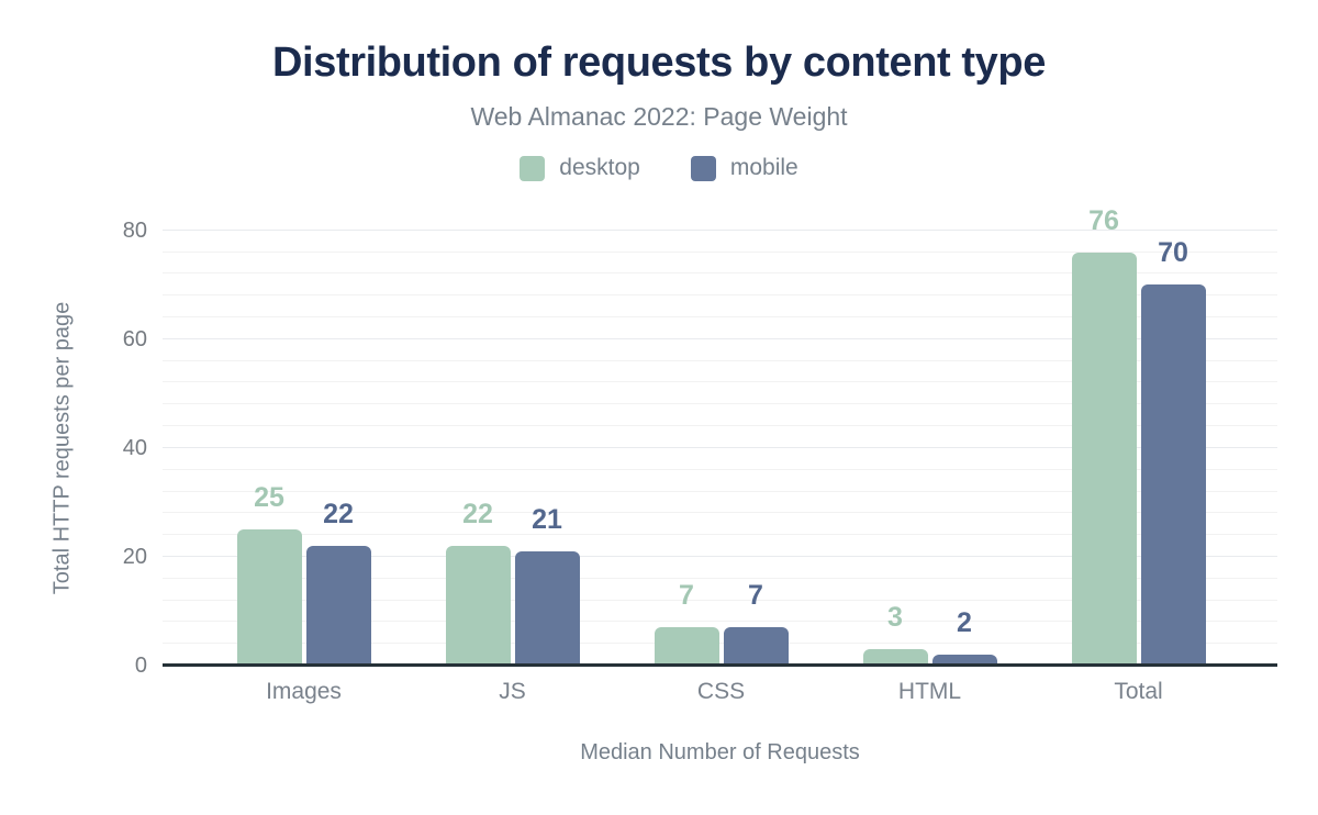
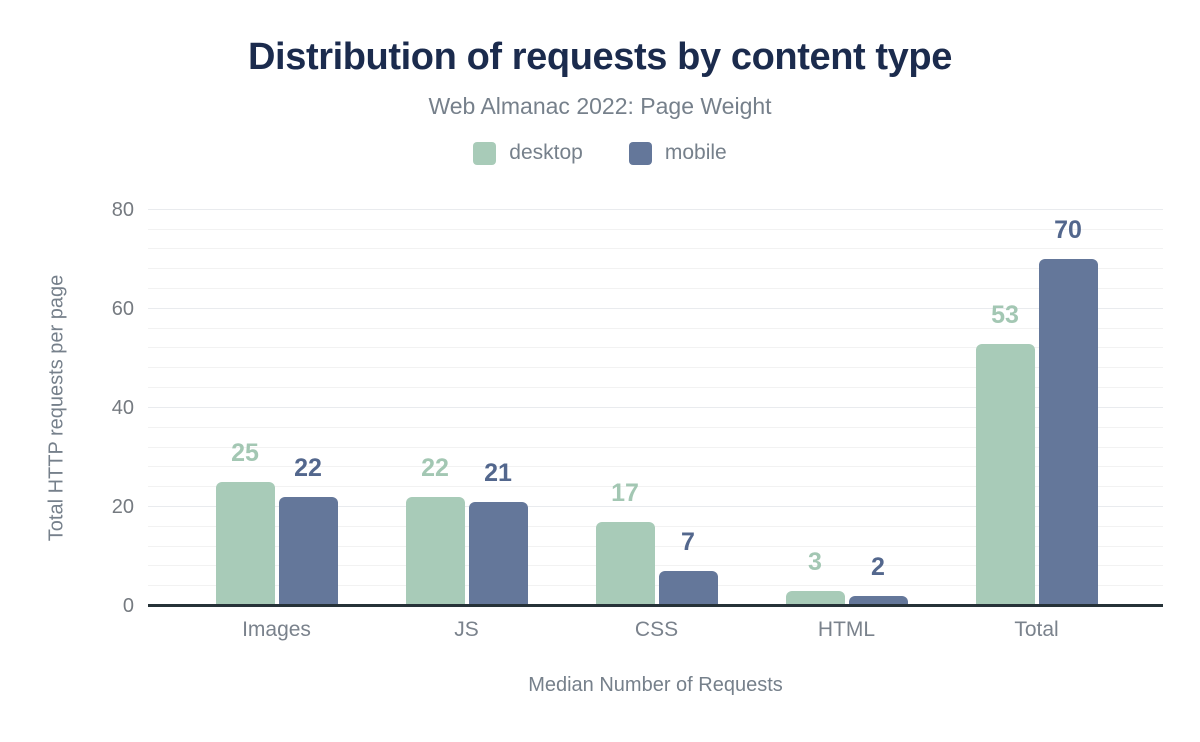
desktop/CSS: 7 -> 17
desktop/Total: 76 -> 53
